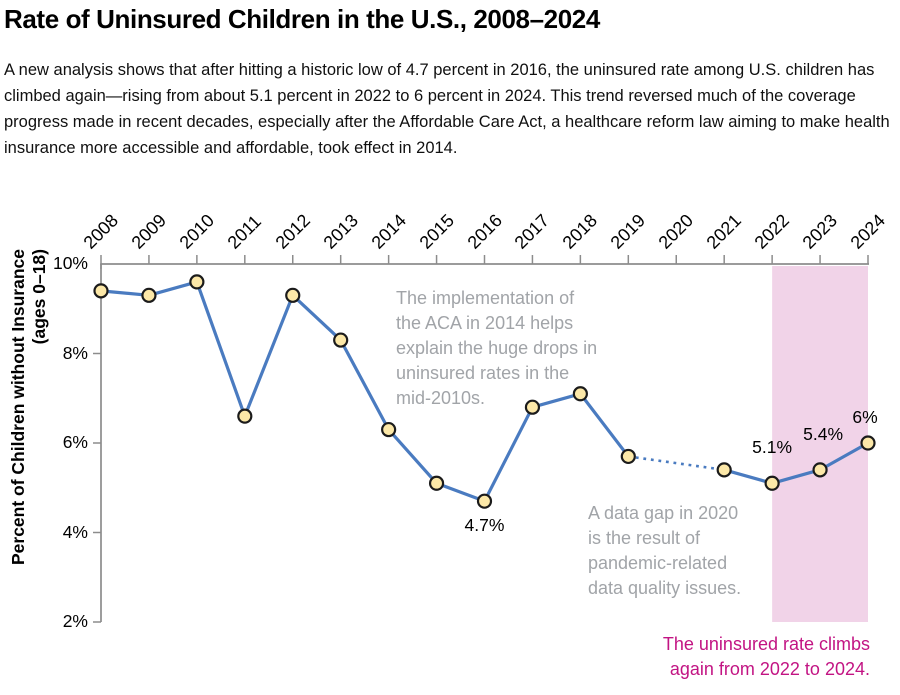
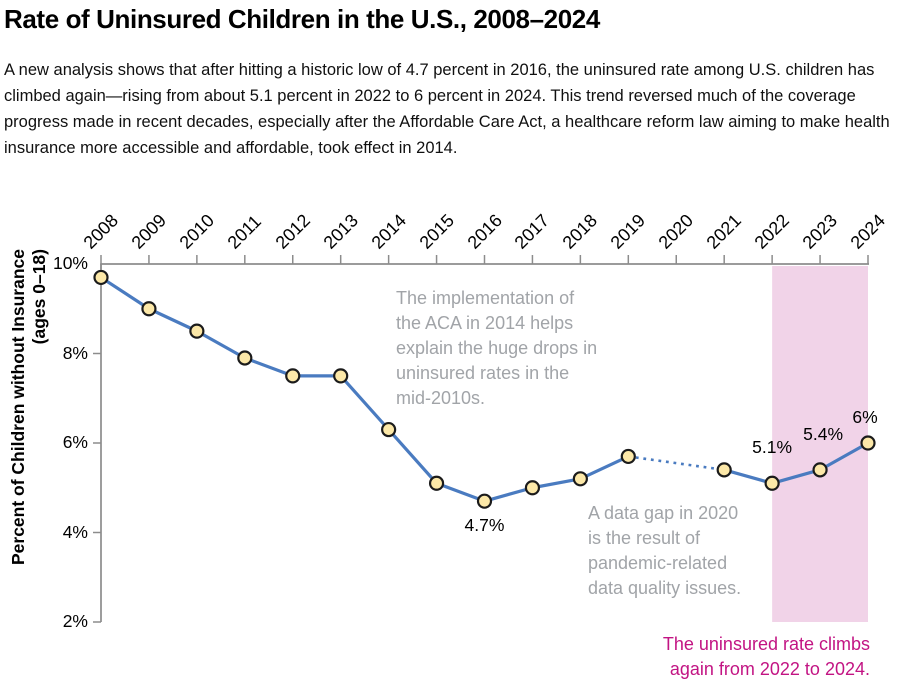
2008: 9.4% -> 9.7%
2009: 9.3% -> 9.0%
2010: 9.6% -> 8.5%
2011: 6.6% -> 7.9%
2012: 9.3% -> 7.5%
2013: 8.3% -> 7.5%
2017: 6.8% -> 5.0%
2018: 7.1% -> 5.2%
